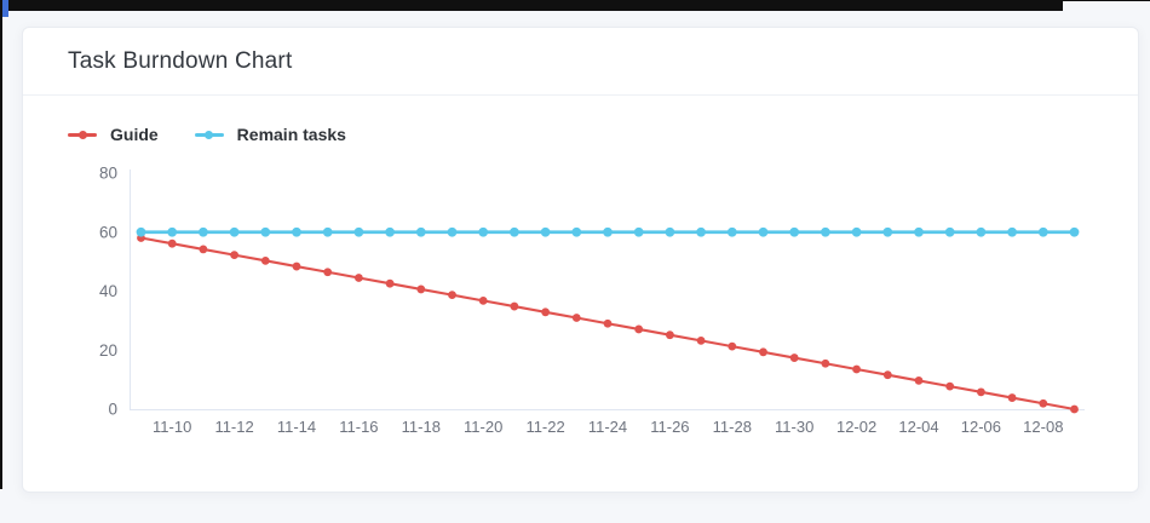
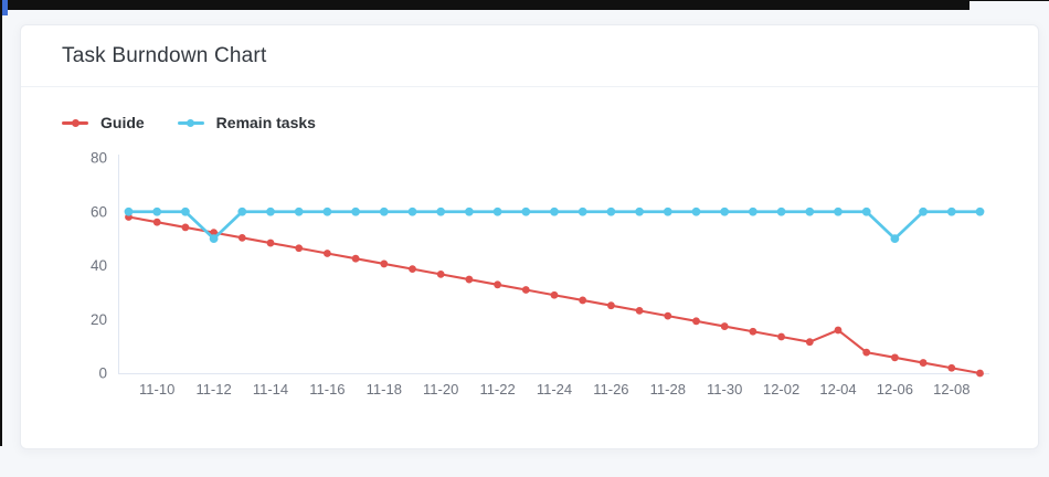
Remain tasks/11-12: 60 -> 50
Guide/12-04: 10 -> 16
Remain tasks/12-06: 60 -> 50
